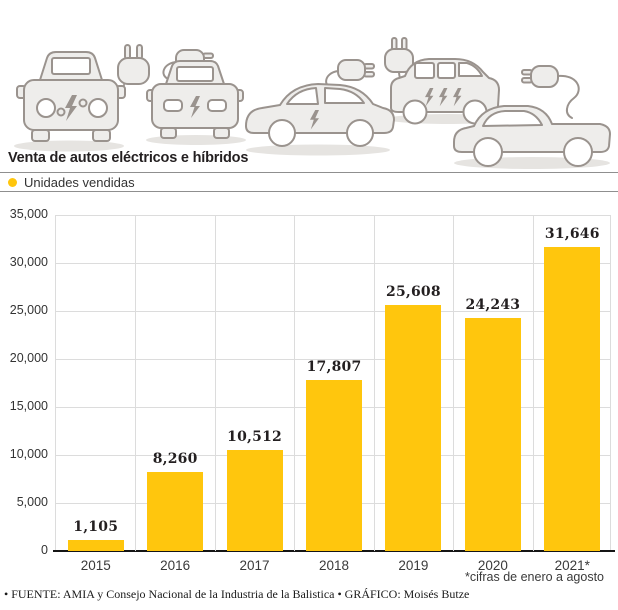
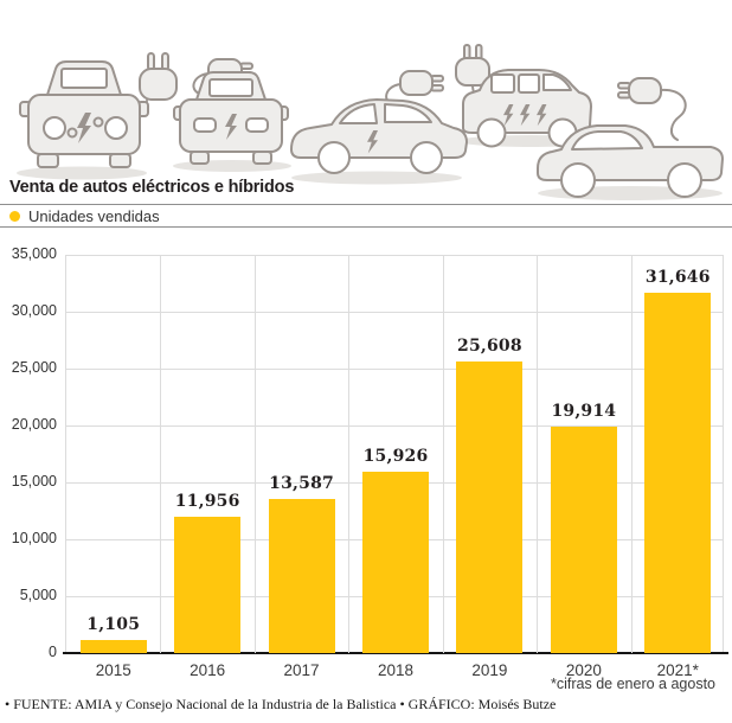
2016: 8,260 -> 11,956
2017: 10,512 -> 13,587
2018: 17,807 -> 15,926
2020: 24,243 -> 19,914
